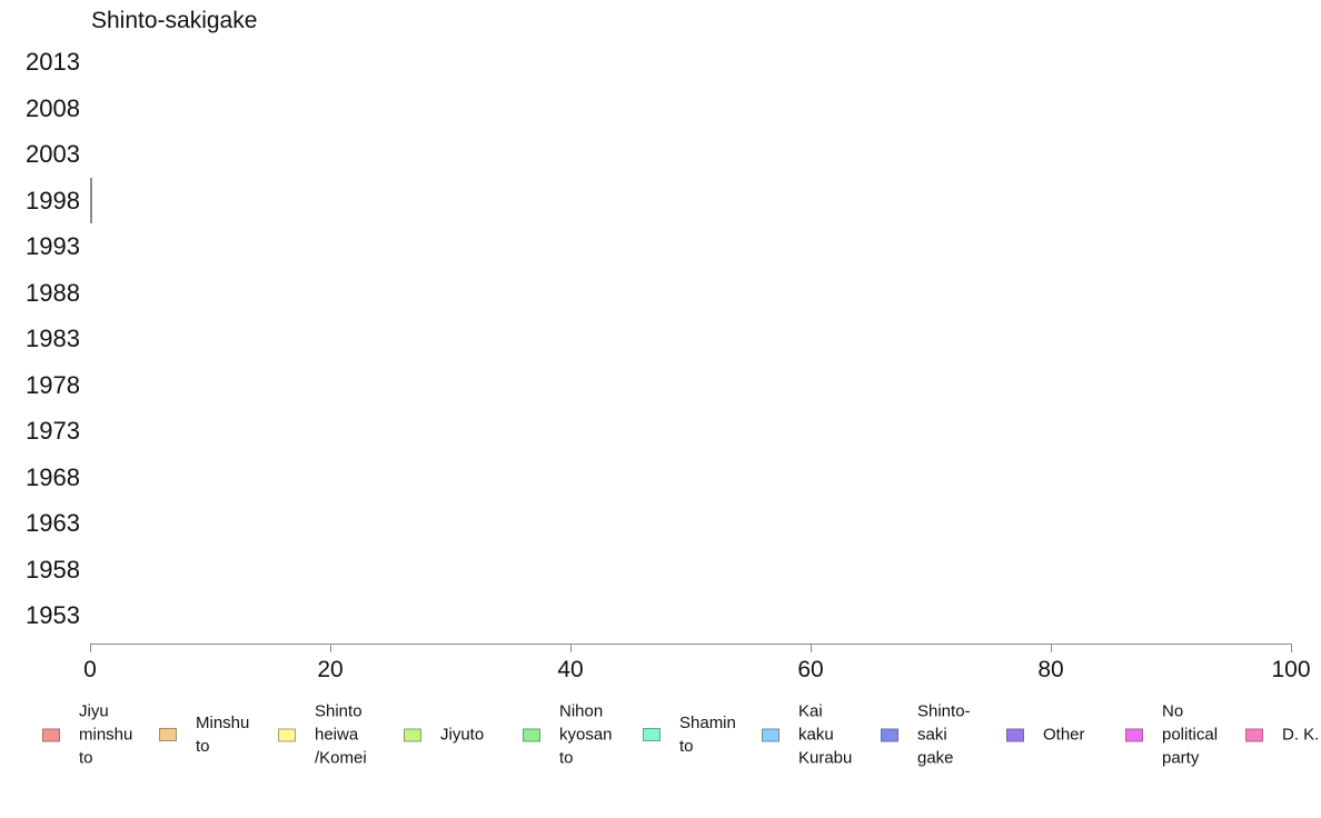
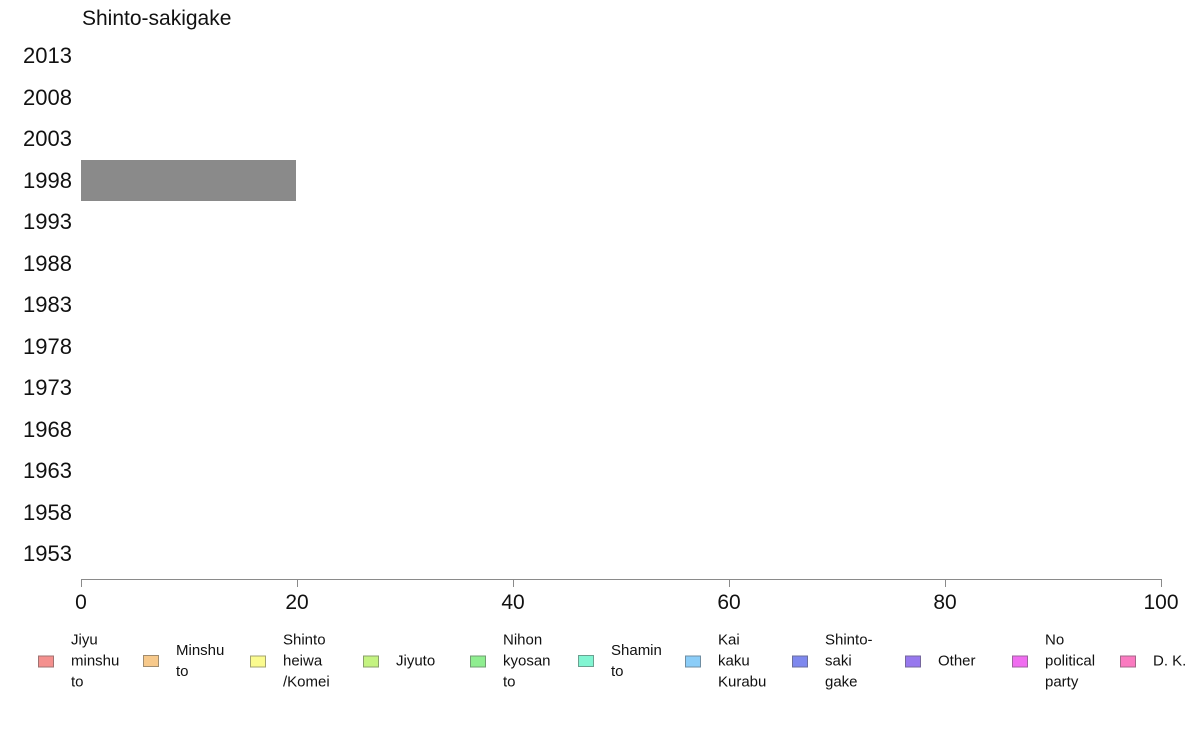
1998: 0.2 -> 19.9
